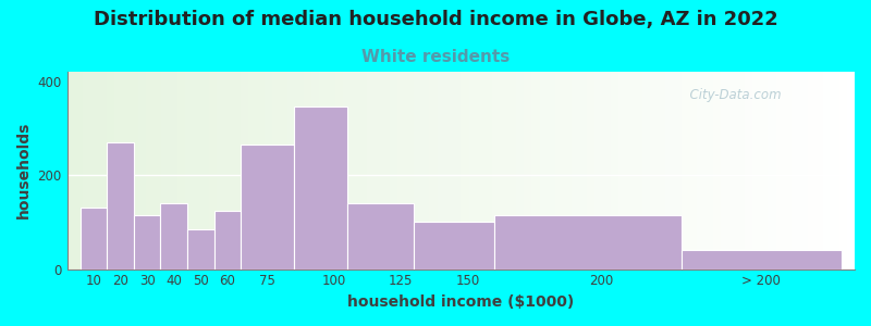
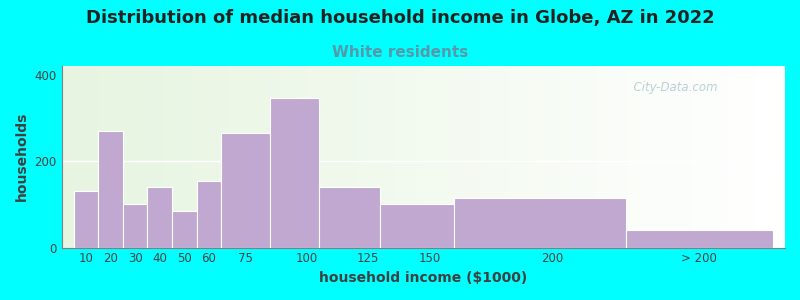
30: 115 -> 100
60: 125 -> 155
